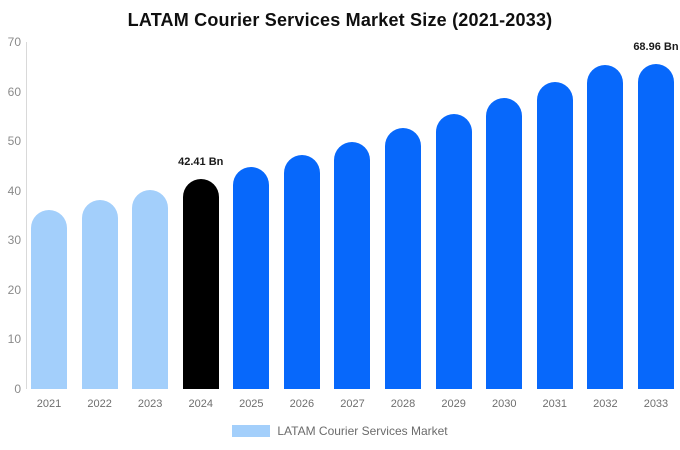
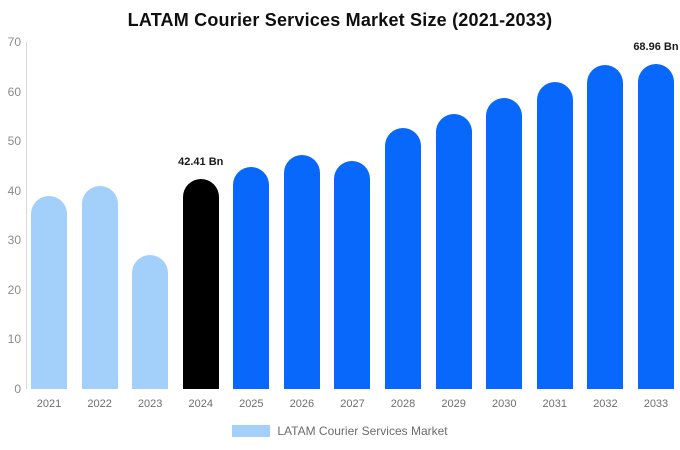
2021: 36 -> 39
2022: 38 -> 41
2023: 40 -> 27
2027: 50 -> 46
